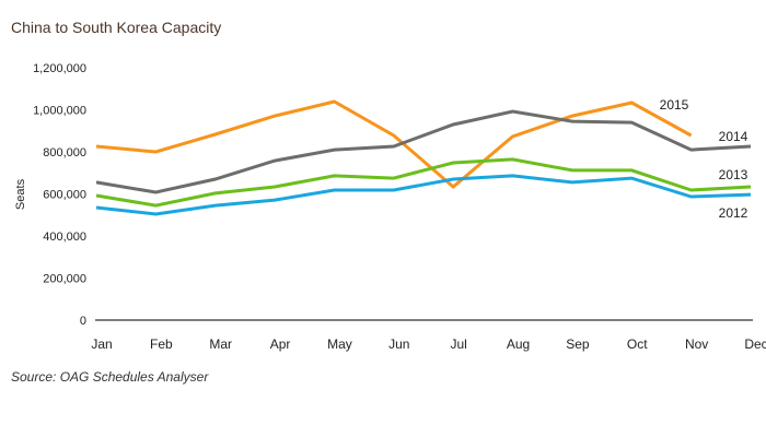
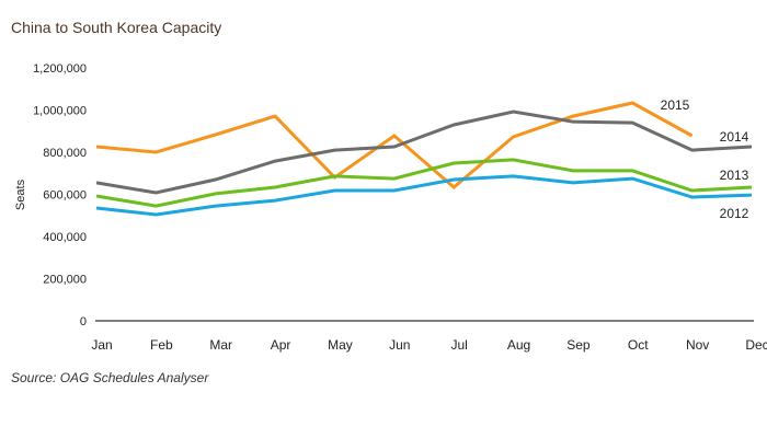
2015/May: 1040000 -> 680000
